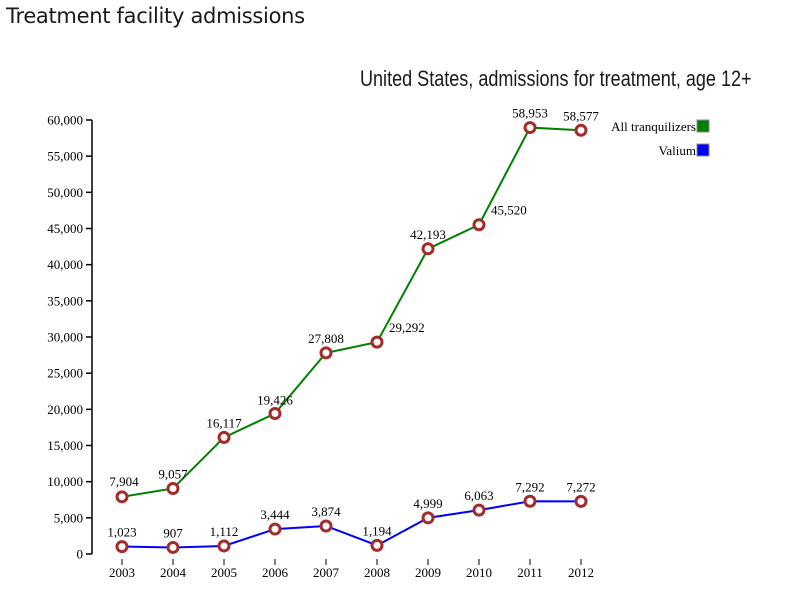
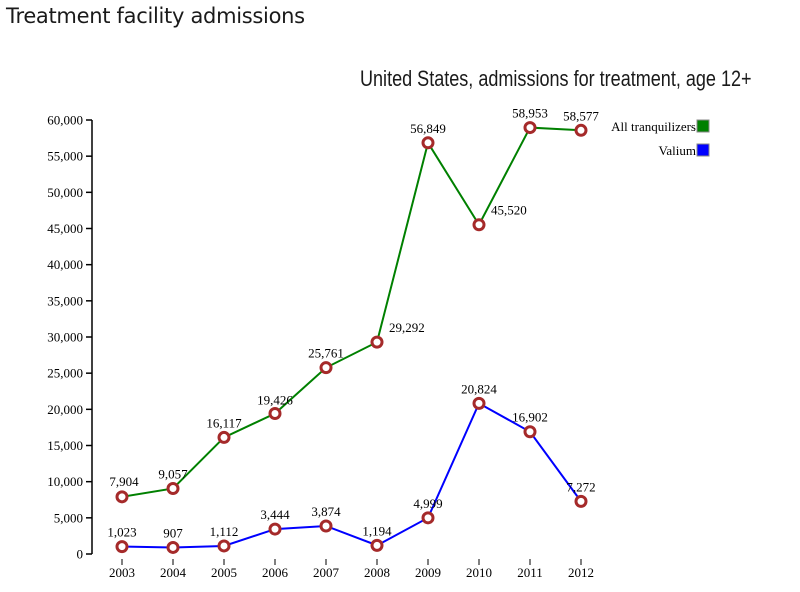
All tranquilizers/2007: 27,808 -> 25,761
All tranquilizers/2009: 42,193 -> 56,849
Valium/2010: 6,063 -> 20,824
Valium/2011: 7,292 -> 16,902
